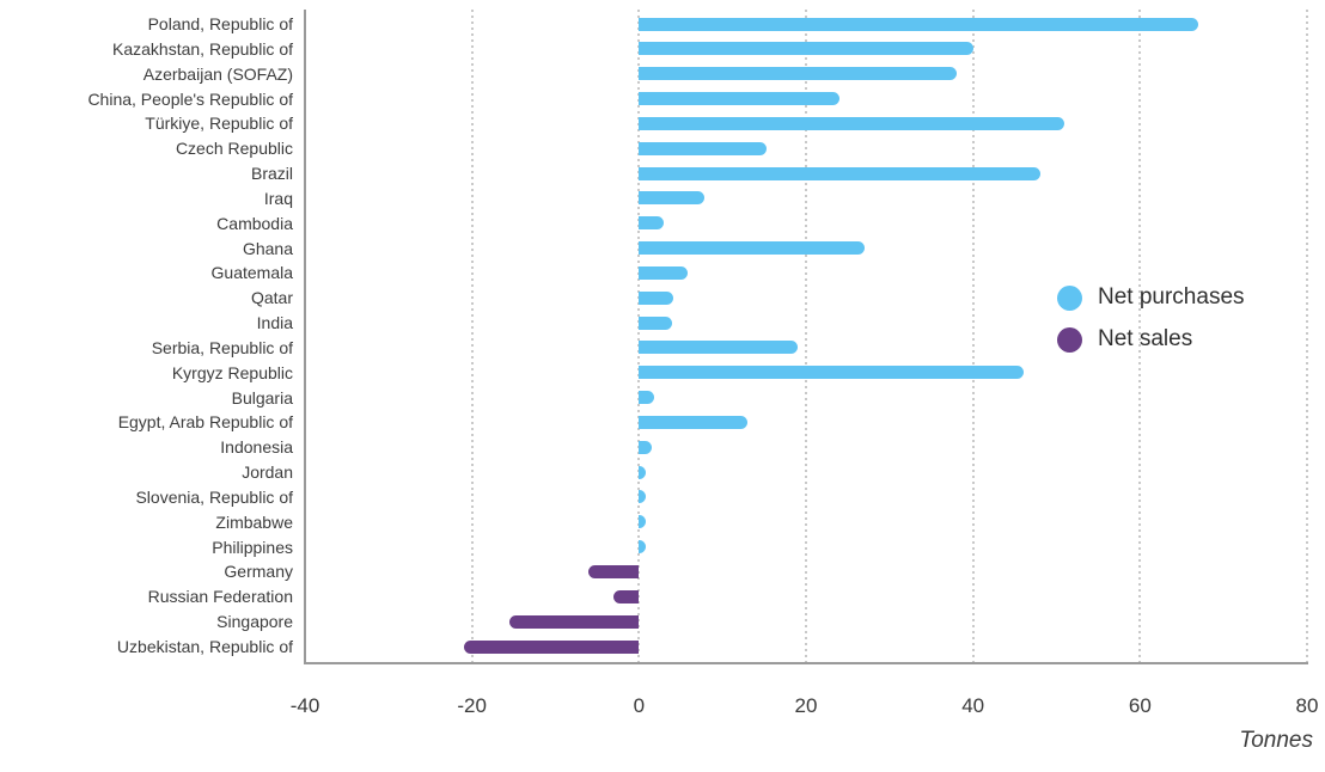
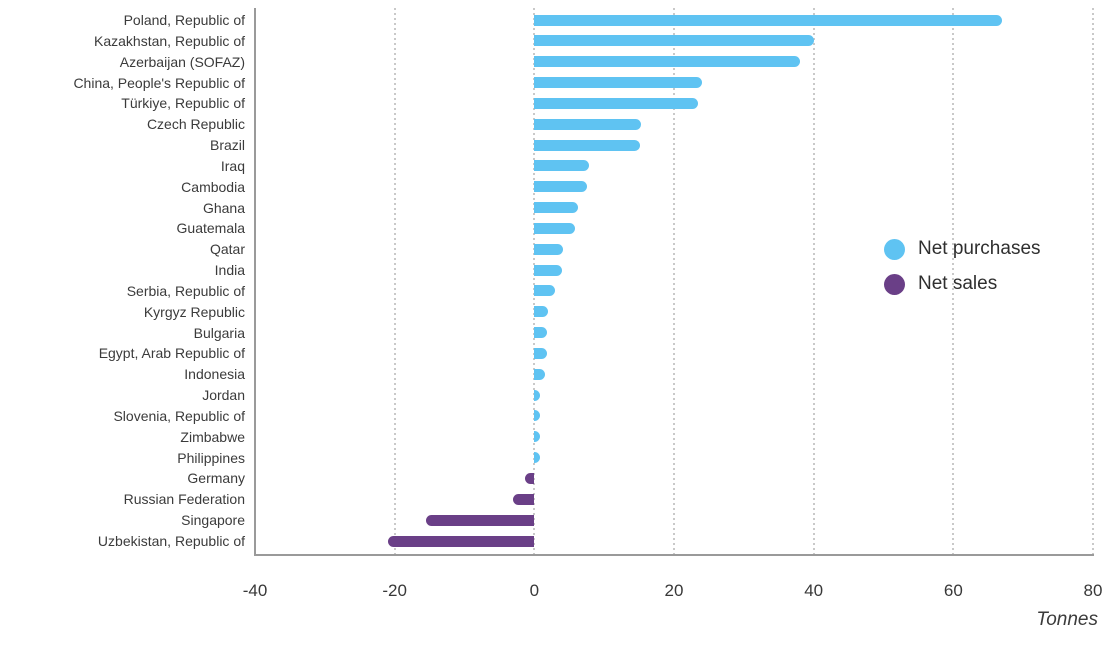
Türkiye, Republic of: 51 -> 24
Brazil: 48 -> 15
Cambodia: 3 -> 8
Ghana: 27 -> 6
Serbia, Republic of: 19 -> 3
Kyrgyz Republic: 46 -> 2
Egypt, Arab Republic of: 13 -> 2
Germany: -6 -> -1
